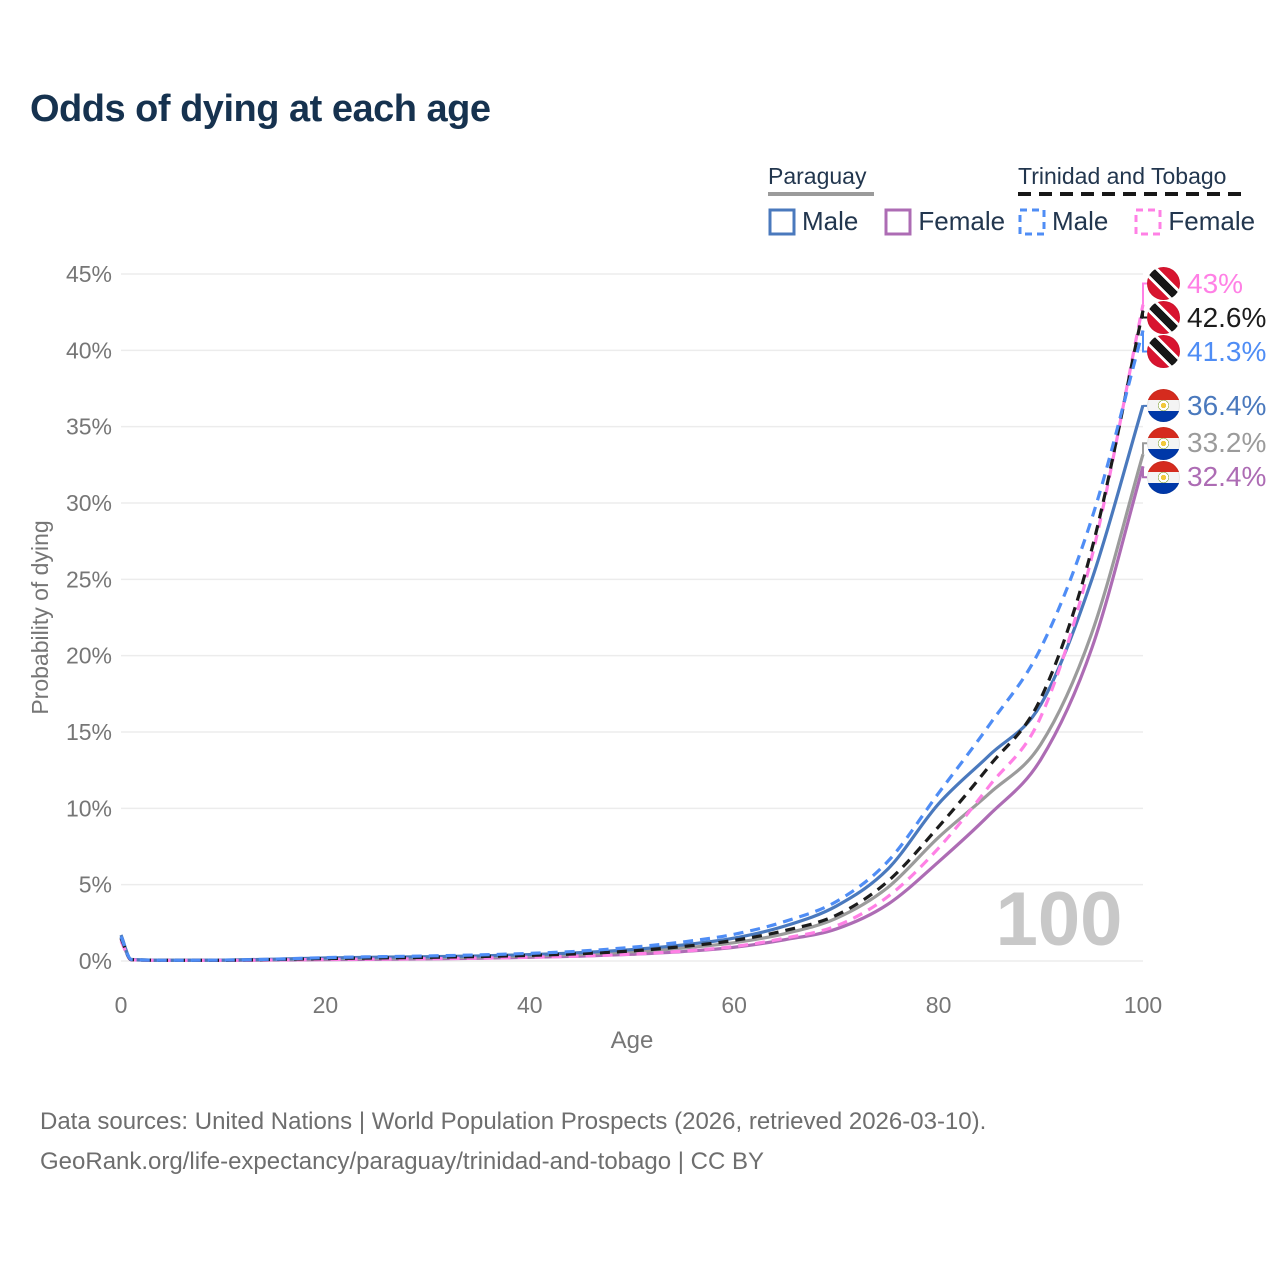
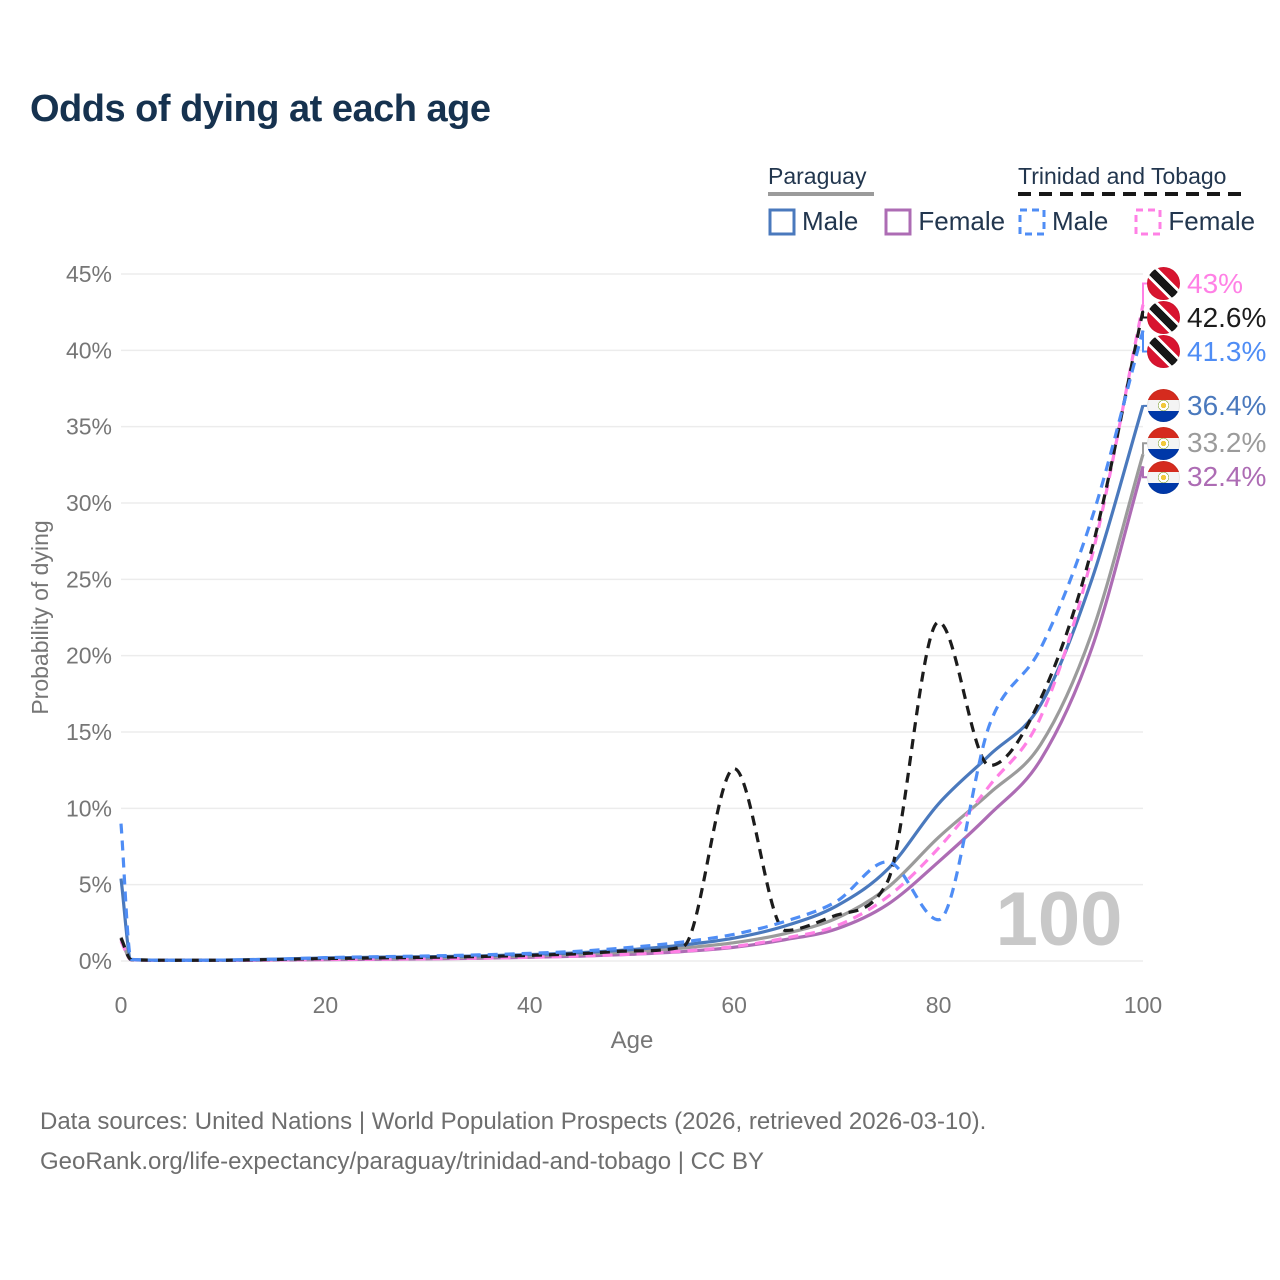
Paraguay Male/0: 1.7% -> 5.4%
Trinidad and Tobago Male/0: 1.6% -> 9.0%
Trinidad and Tobago/60: 1.4% -> 12.6%
Trinidad and Tobago/80: 8.8% -> 22.2%
Trinidad and Tobago Male/80: 11.0% -> 2.7%
